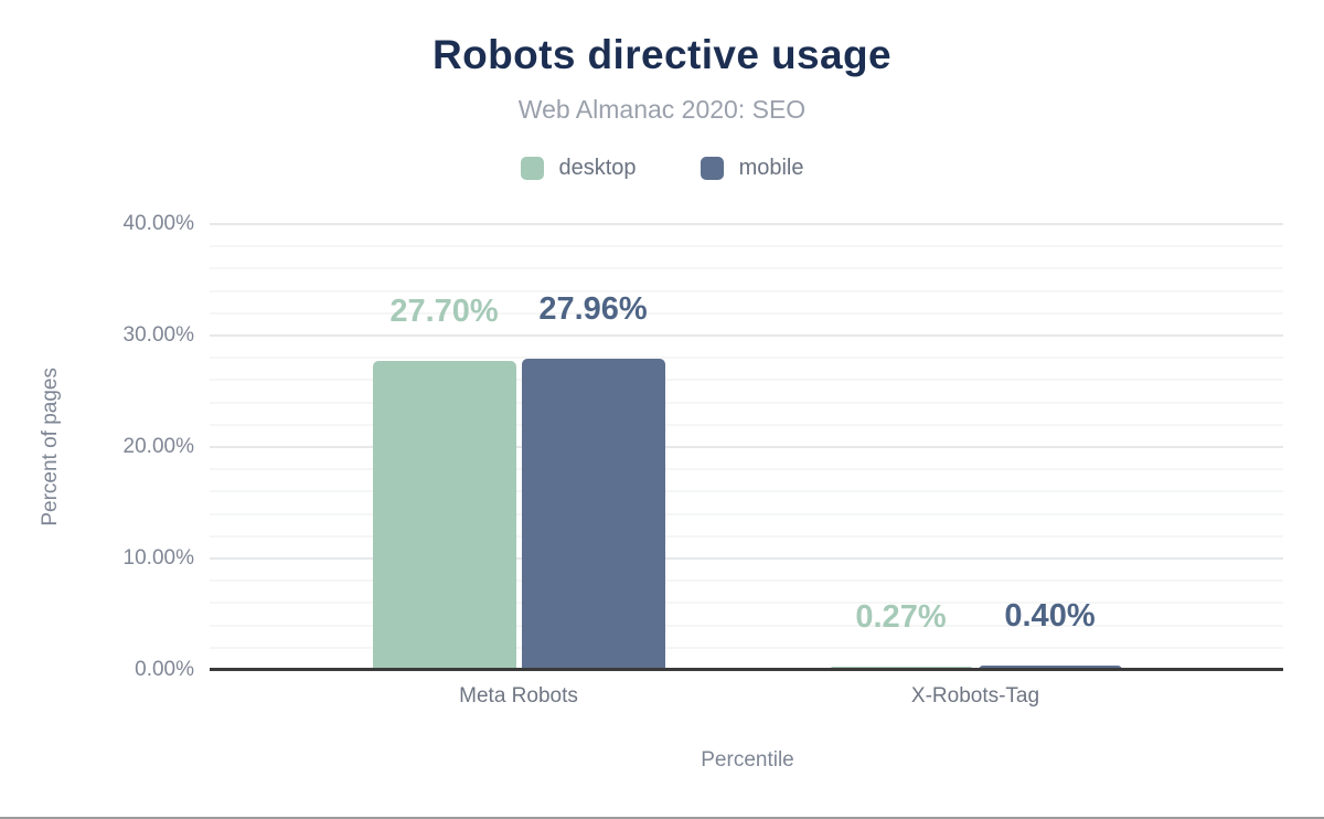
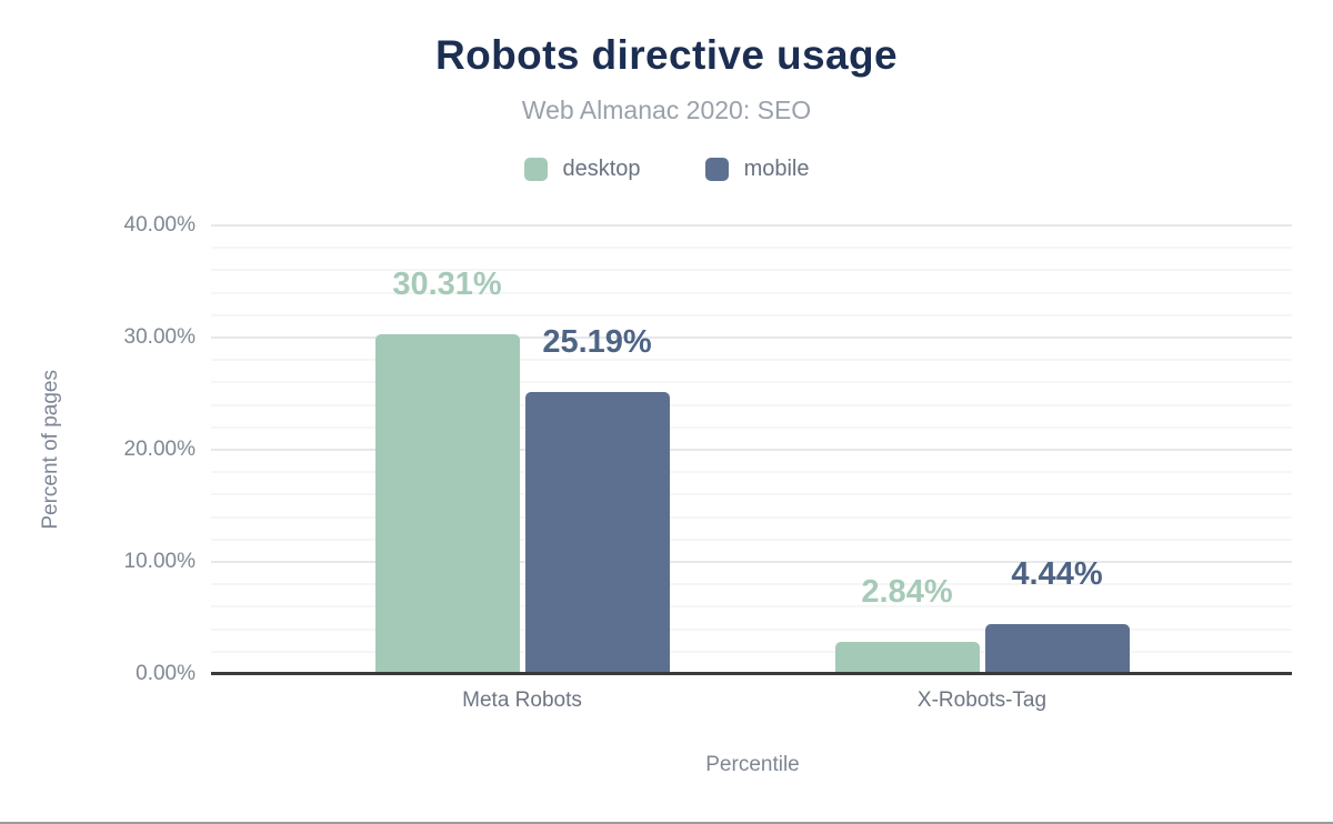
desktop/Meta Robots: 27.70% -> 30.31%
mobile/Meta Robots: 27.96% -> 25.19%
desktop/X-Robots-Tag: 0.27% -> 2.84%
mobile/X-Robots-Tag: 0.40% -> 4.44%
